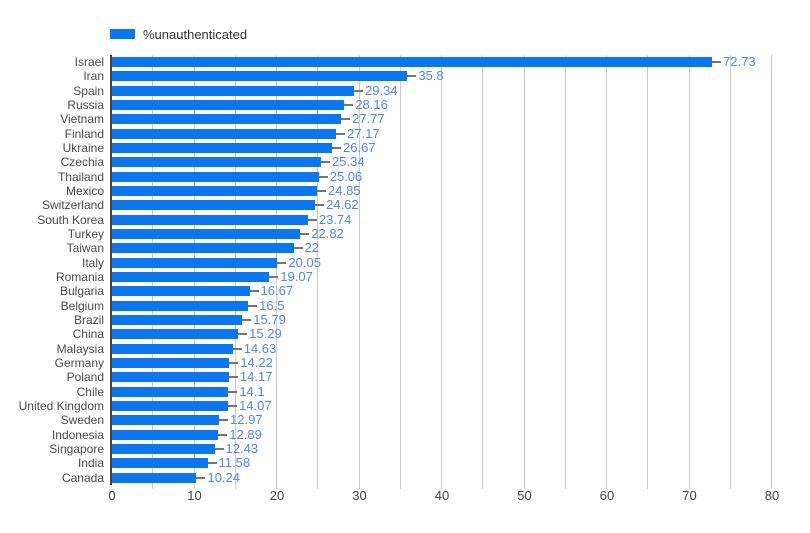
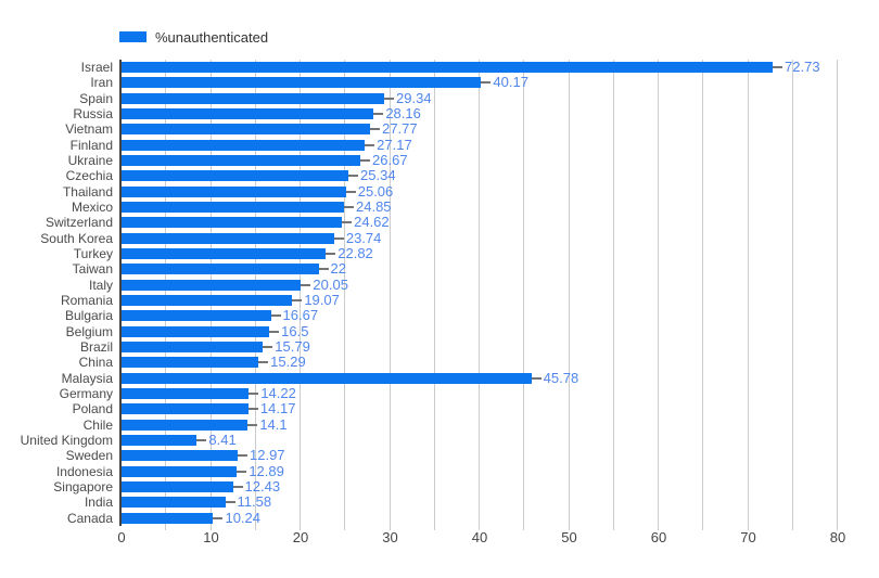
Iran: 35.8 -> 40.17
Malaysia: 14.63 -> 45.78
United Kingdom: 14.07 -> 8.41
